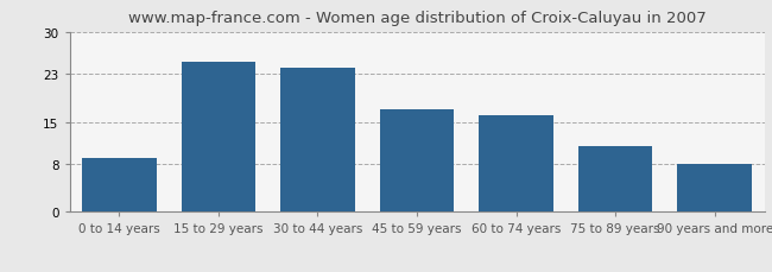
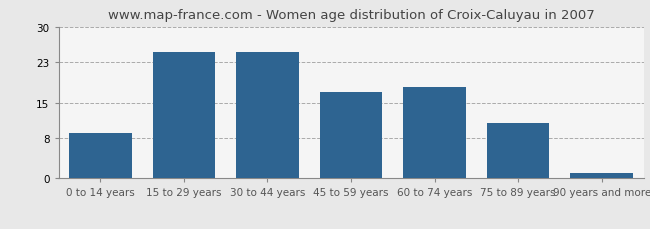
30 to 44 years: 24 -> 25
60 to 74 years: 16 -> 18
90 years and more: 8 -> 1
